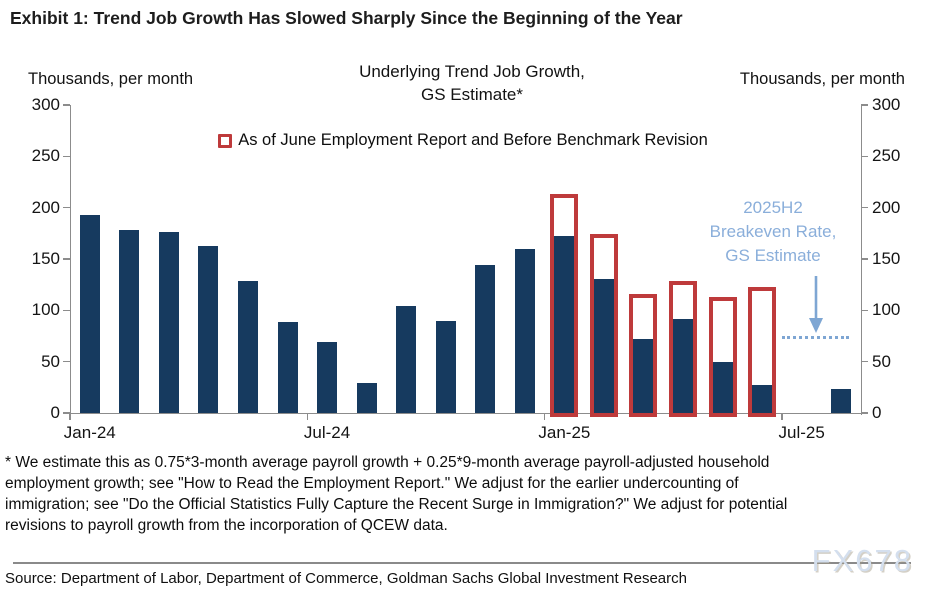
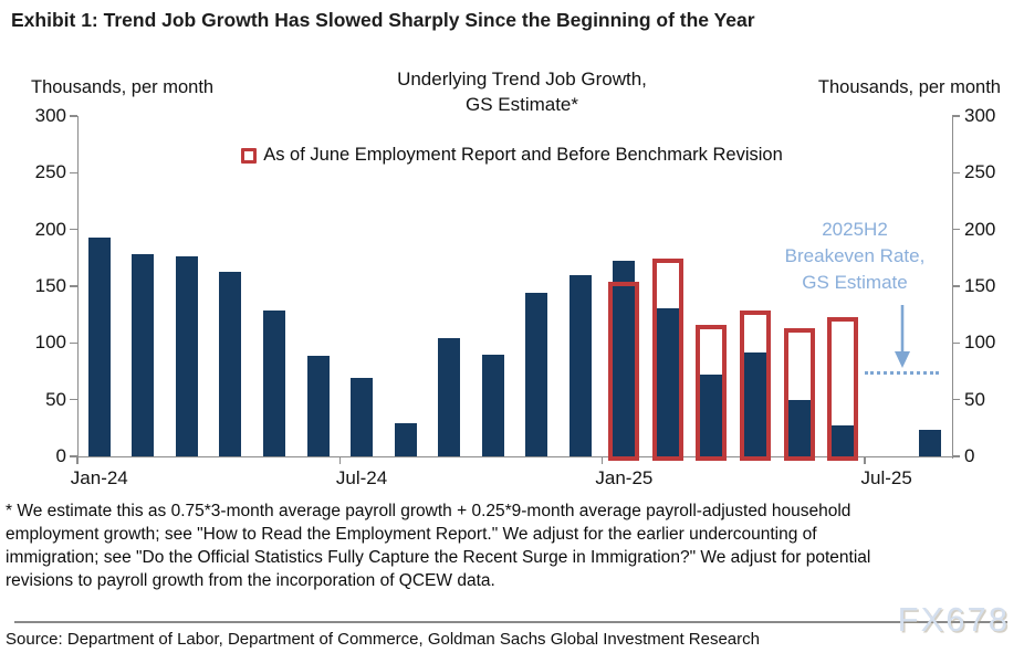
As of June Employment Report and Before Benchmark Revision/Jan-25: 213 -> 154
